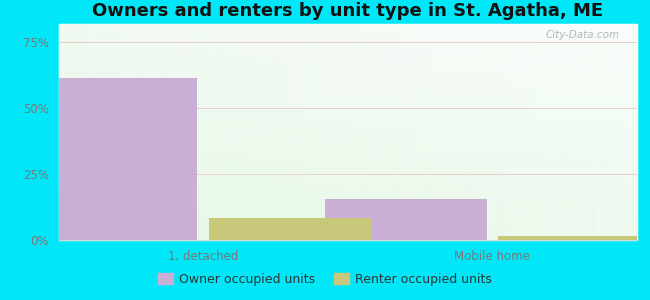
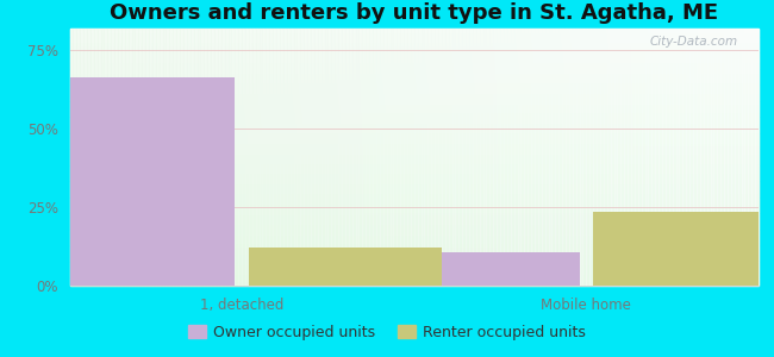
Owner occupied units/1, detached: 61.5% -> 66.5%
Renter occupied units/1, detached: 8.5% -> 12.0%
Owner occupied units/Mobile home: 15.5% -> 10.5%
Renter occupied units/Mobile home: 1.5% -> 23.5%
